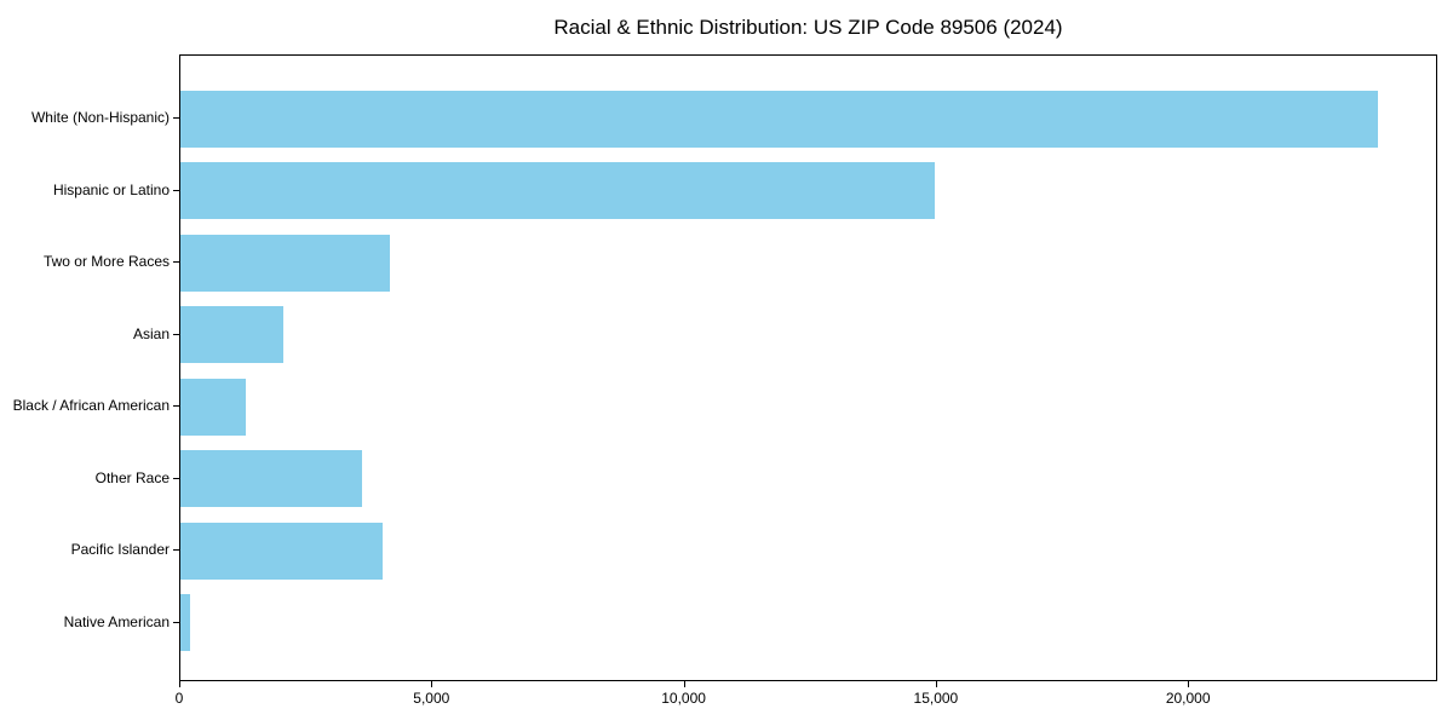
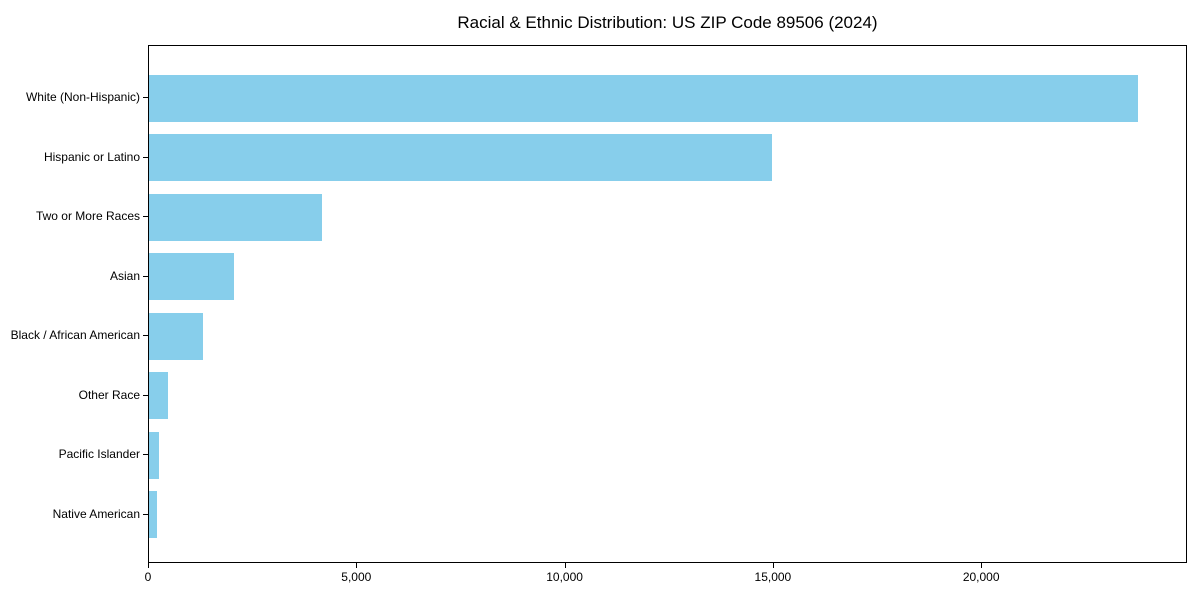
Other Race: 3600 -> 400
Pacific Islander: 4000 -> 200
